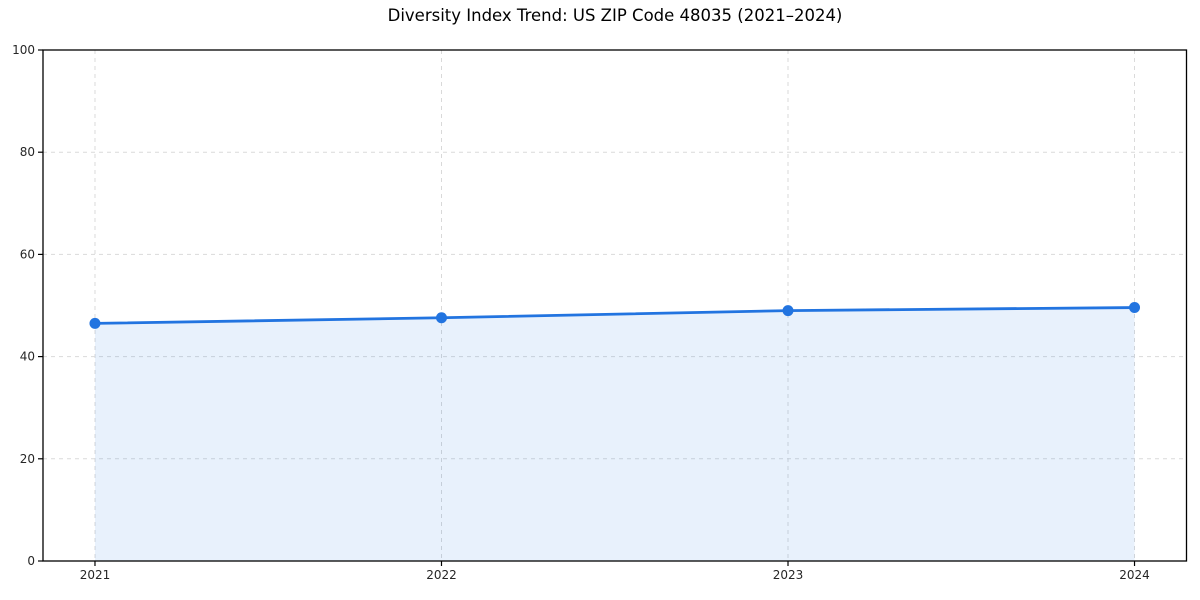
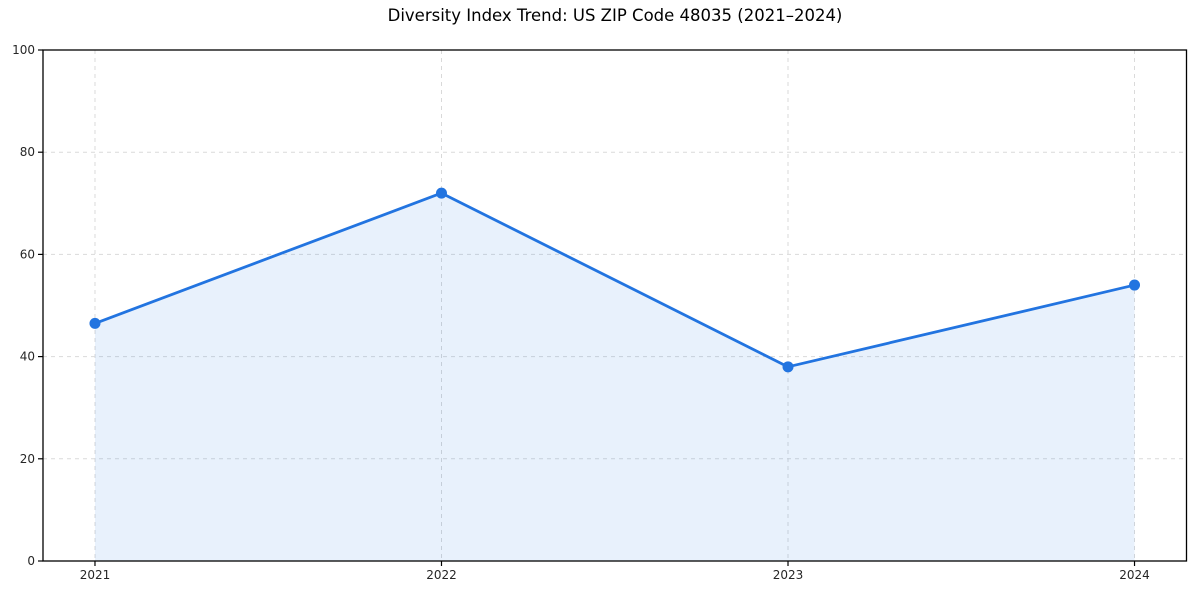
2022: 48 -> 72
2023: 49 -> 38
2024: 50 -> 54
